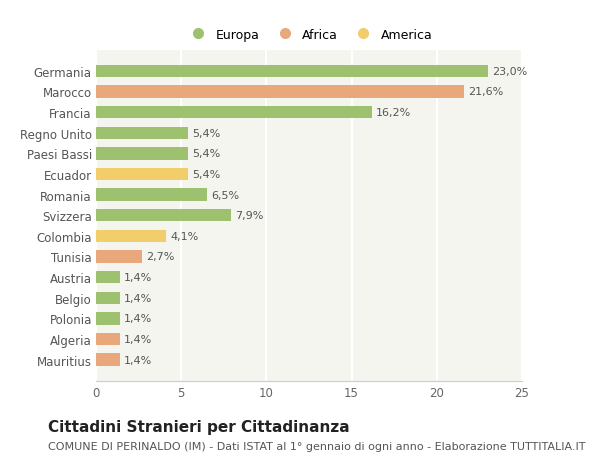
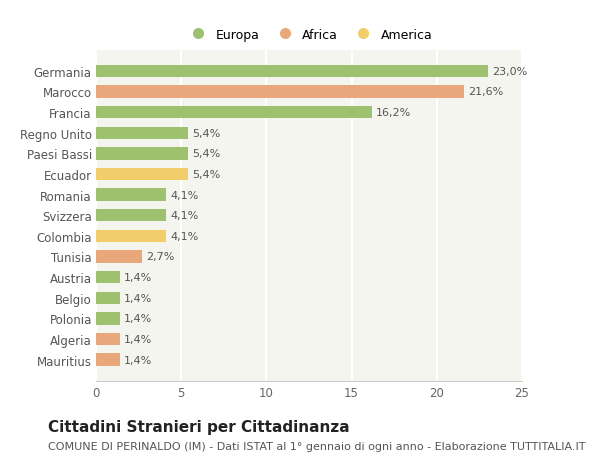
Romania: 6,5% -> 4,1%
Svizzera: 7,9% -> 4,1%
